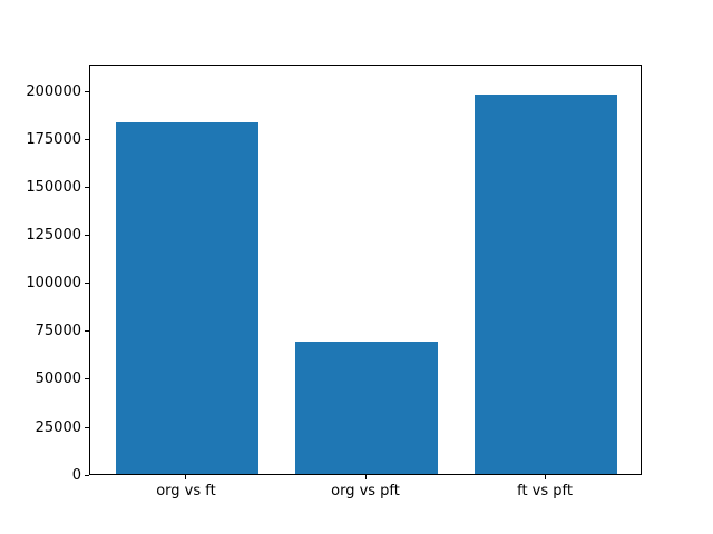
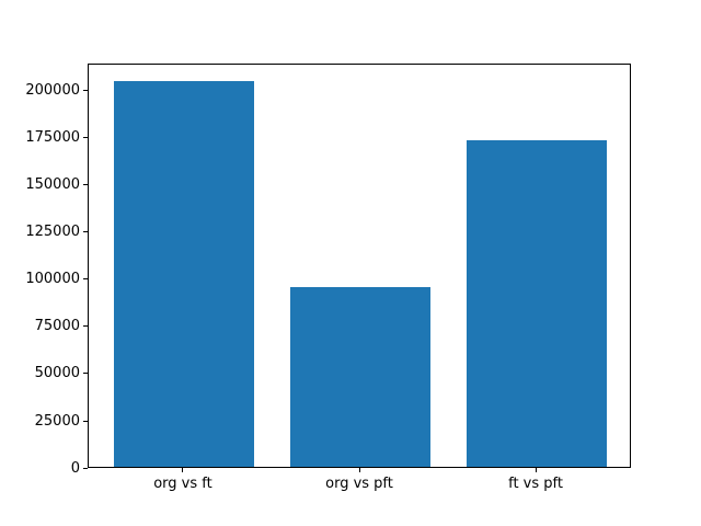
org vs ft: 183000 -> 204000
org vs pft: 69000 -> 95000
ft vs pft: 198000 -> 173000
